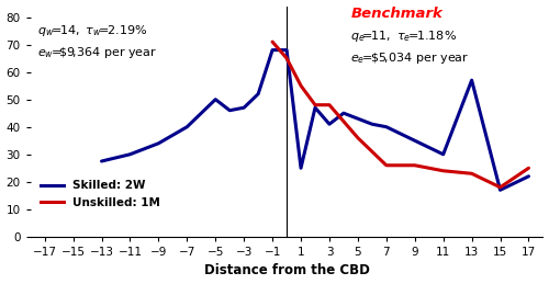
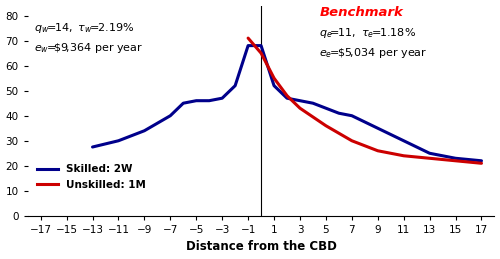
Skilled: 2W/−5: 50.0 -> 46.0
Skilled: 2W/1: 25.0 -> 52.0
Skilled: 2W/3: 41.0 -> 46.0
Unskilled: 1M/3: 48 -> 43
Unskilled: 1M/7: 26 -> 30
Skilled: 2W/13: 57.0 -> 25.0
Skilled: 2W/15: 17.0 -> 23.0
Unskilled: 1M/15: 18 -> 22
Unskilled: 1M/17: 25 -> 21
